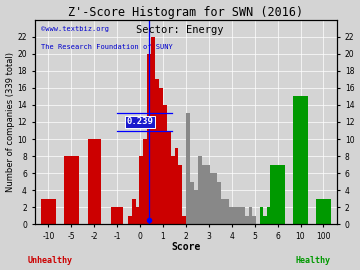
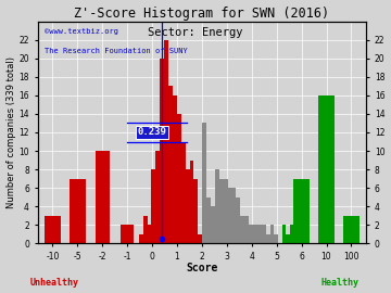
-5: 8 -> 7
10: 15 -> 16
